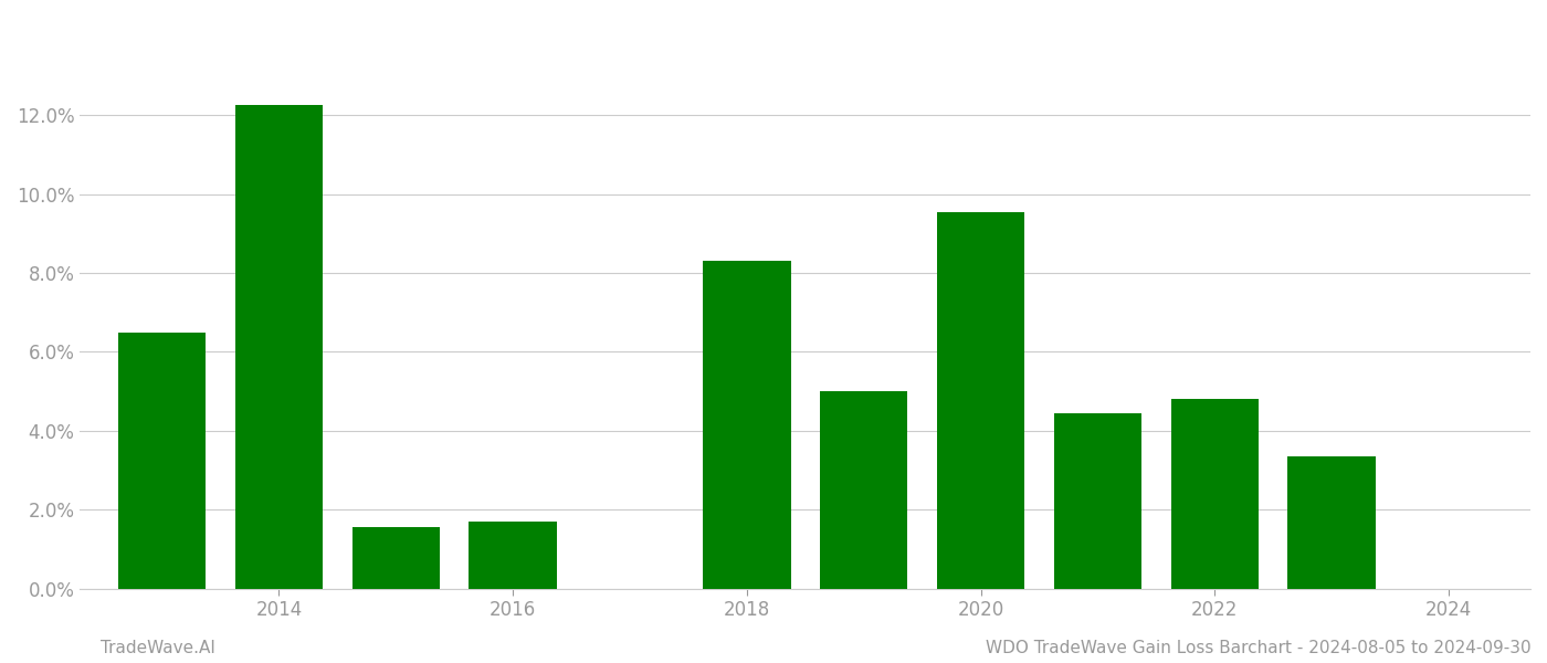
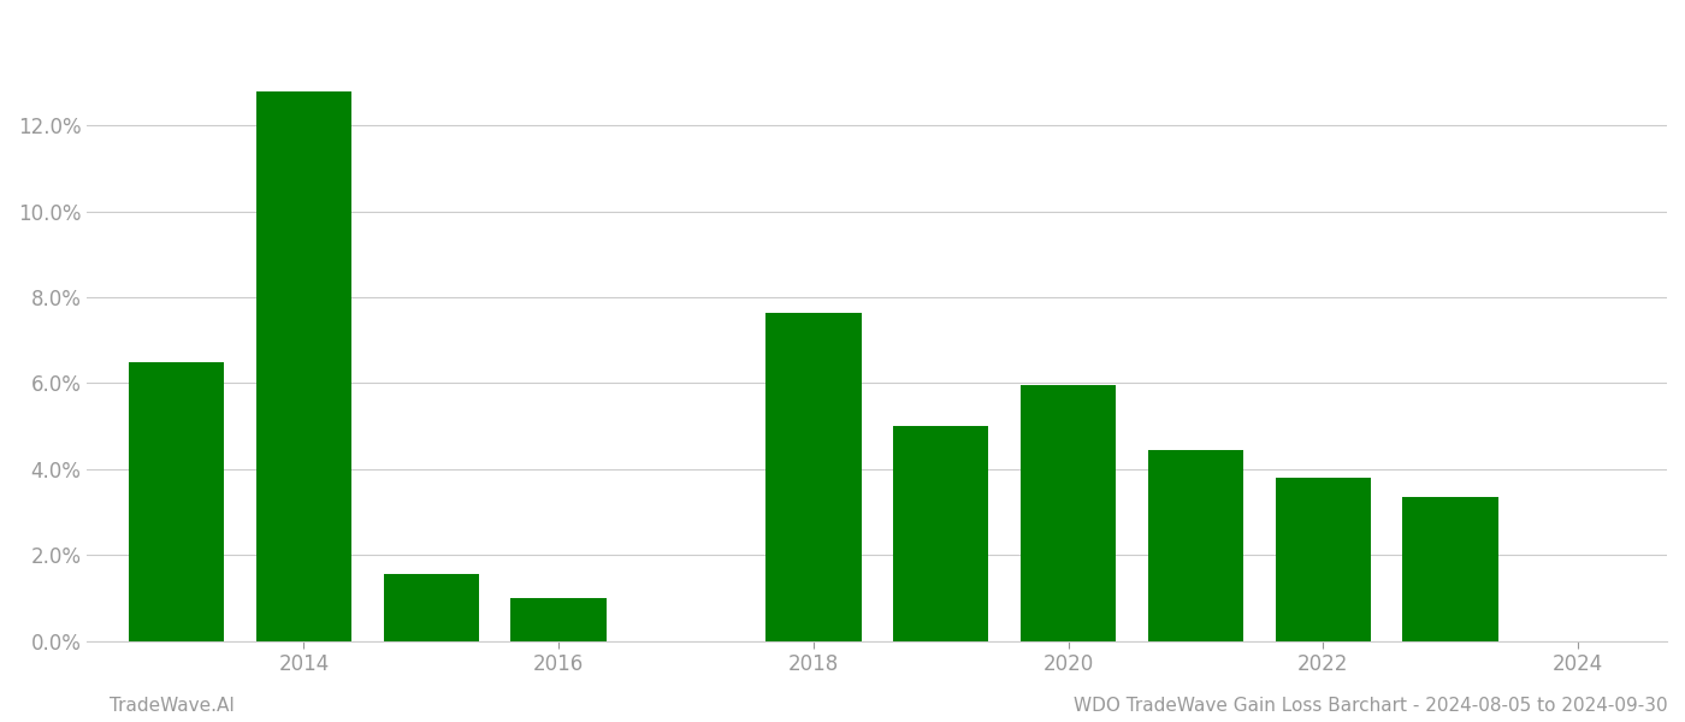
2014: 12.25% -> 12.80%
2016: 1.70% -> 1.00%
2018: 8.30% -> 7.65%
2020: 9.55% -> 5.95%
2022: 4.80% -> 3.80%
